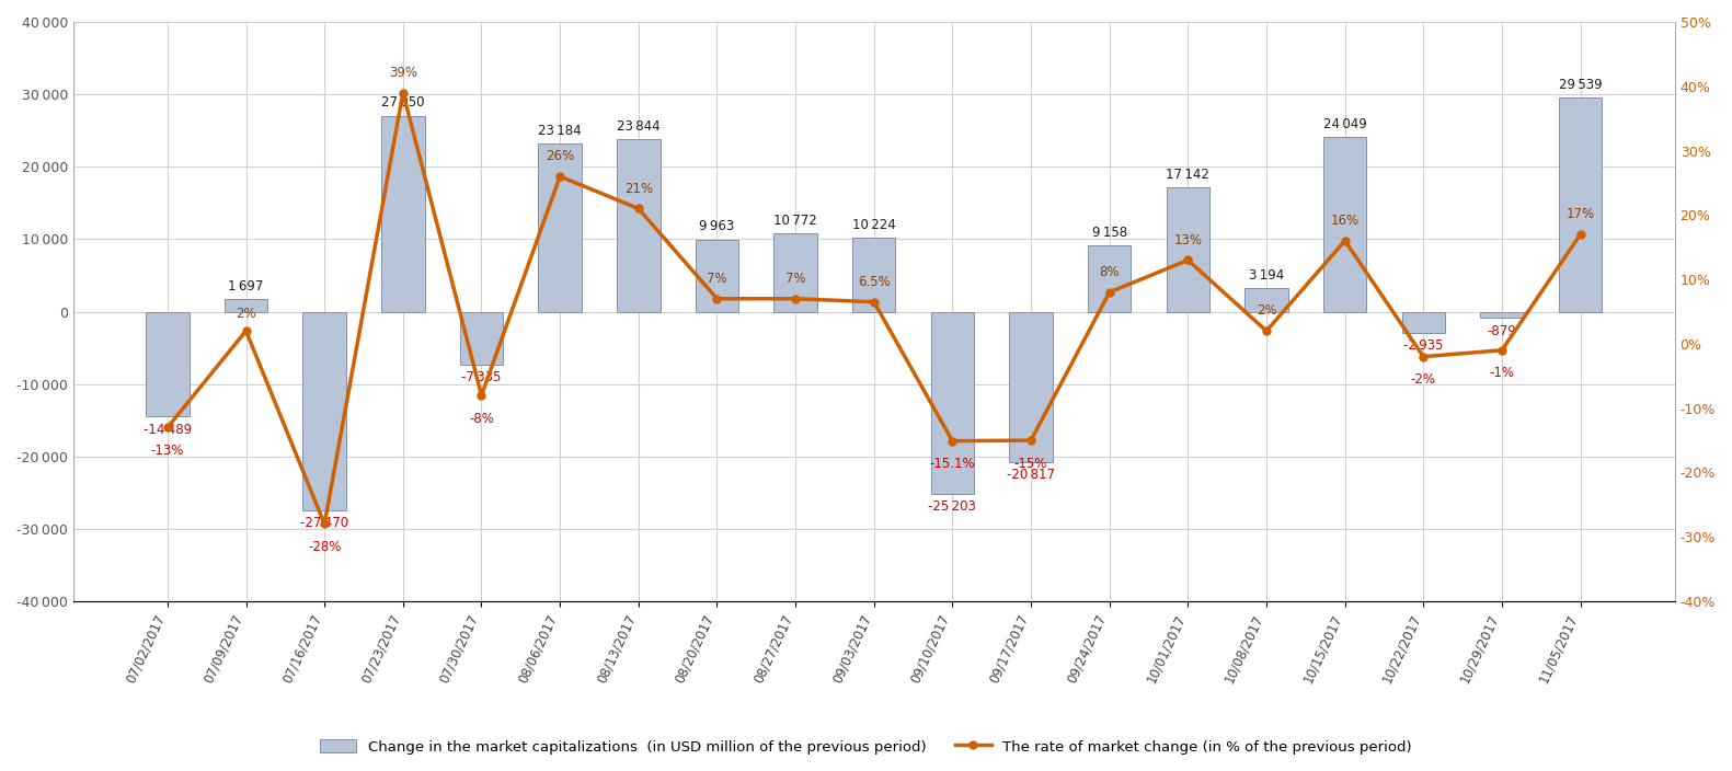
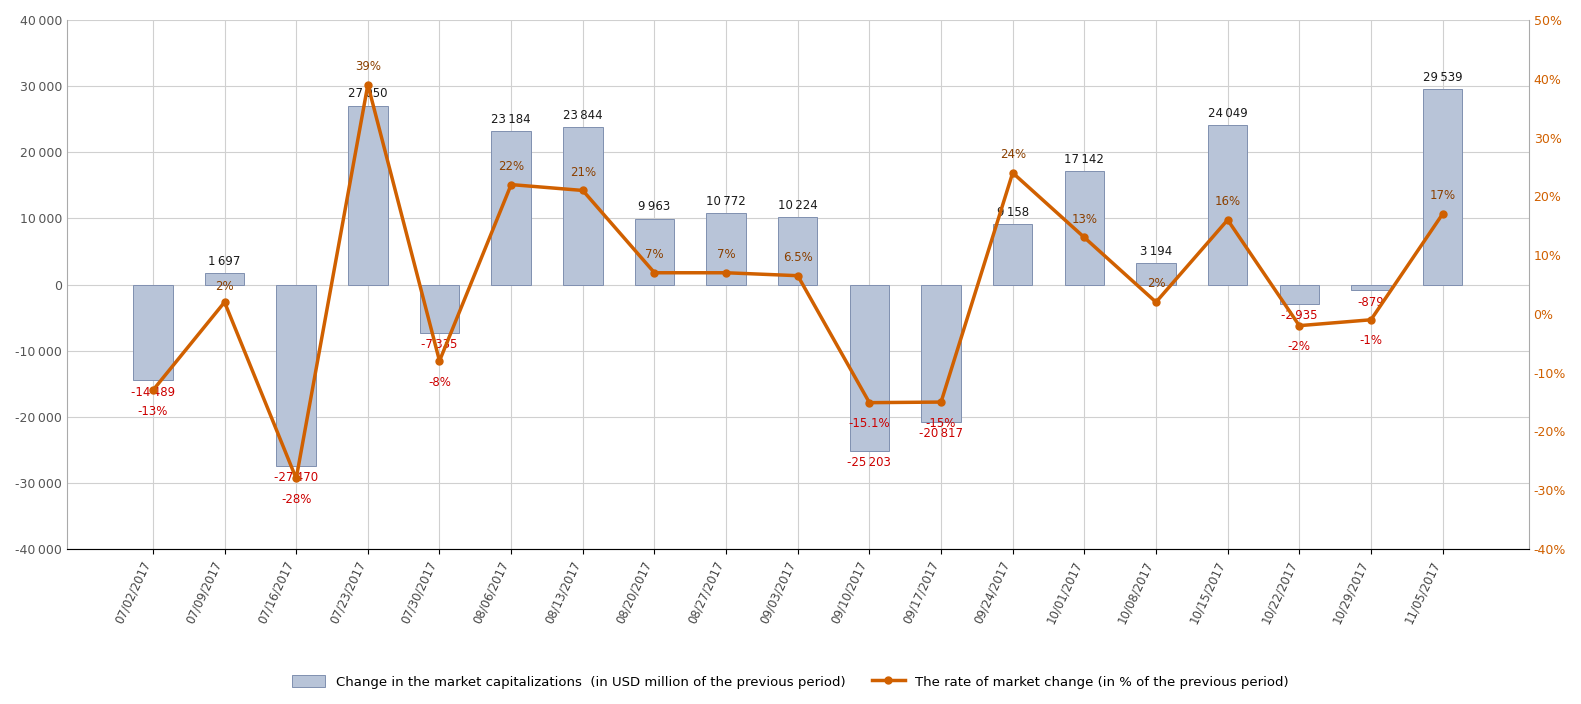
The rate of market change (in % of the previous period)/08/06/2017: 26% -> 22%
The rate of market change (in % of the previous period)/09/24/2017: 8% -> 24%
